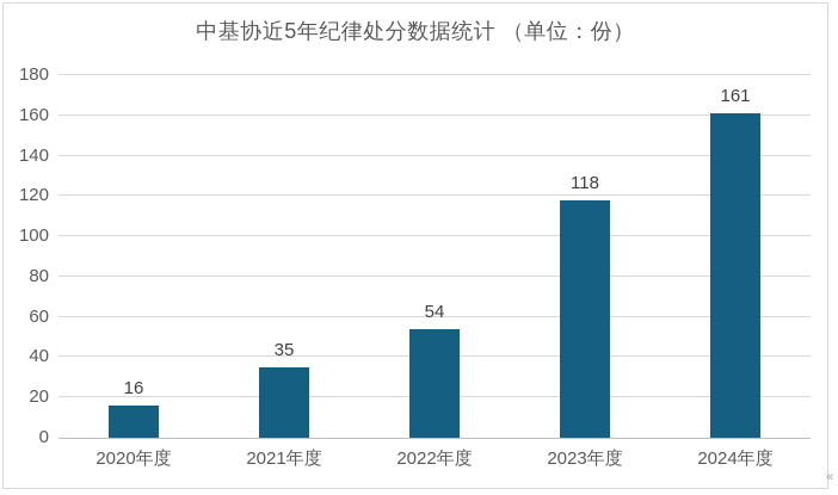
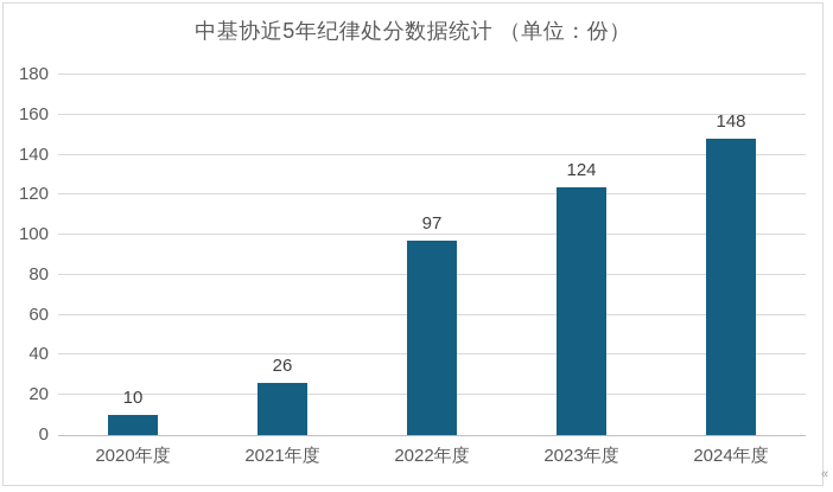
2020年度: 16 -> 10
2021年度: 35 -> 26
2022年度: 54 -> 97
2023年度: 118 -> 124
2024年度: 161 -> 148
